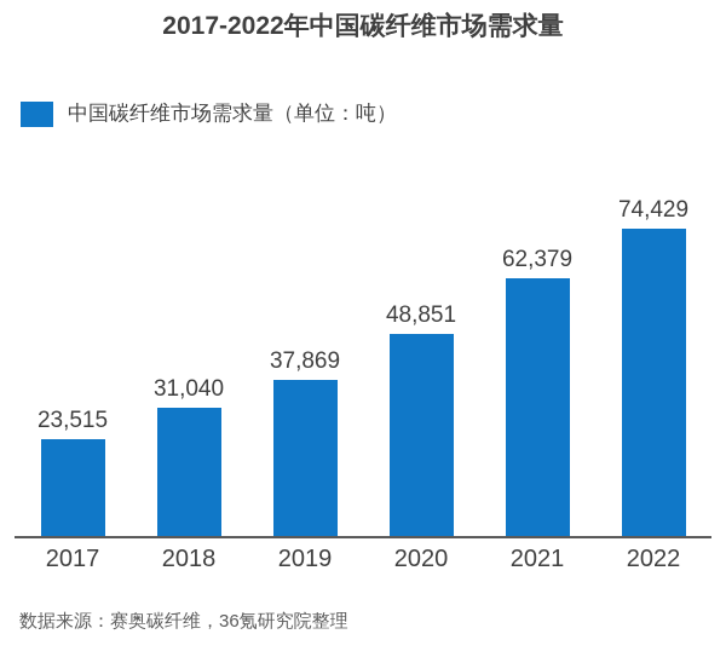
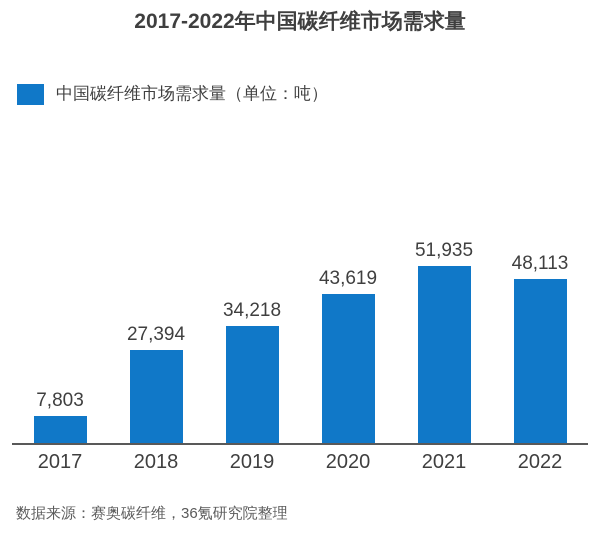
2017: 23,515 -> 7,803
2018: 31,040 -> 27,394
2019: 37,869 -> 34,218
2020: 48,851 -> 43,619
2021: 62,379 -> 51,935
2022: 74,429 -> 48,113
